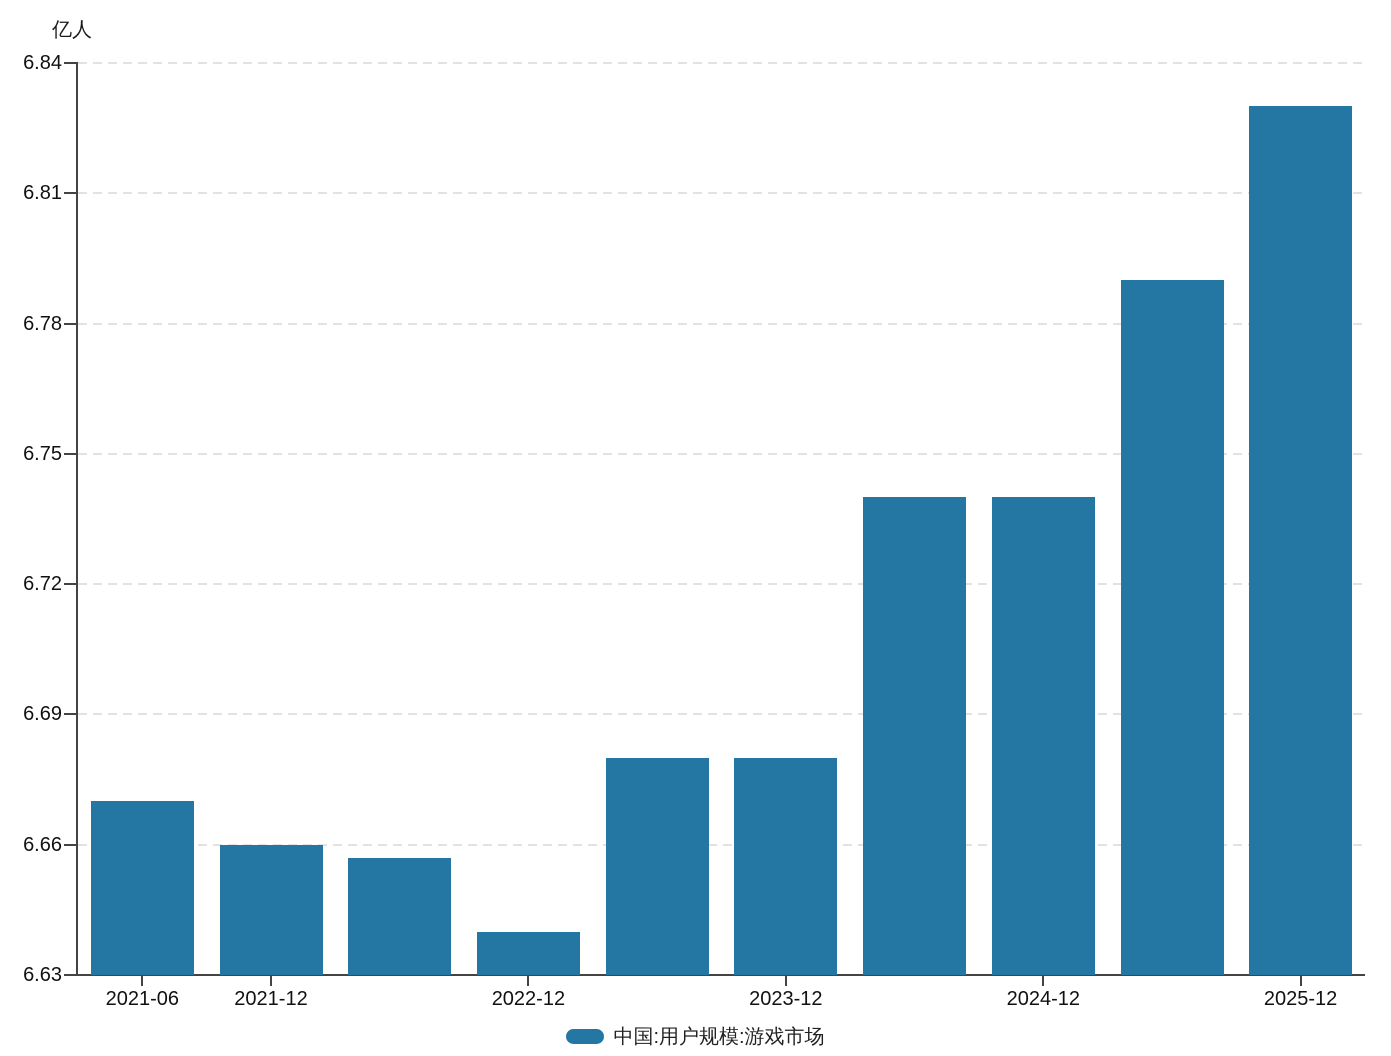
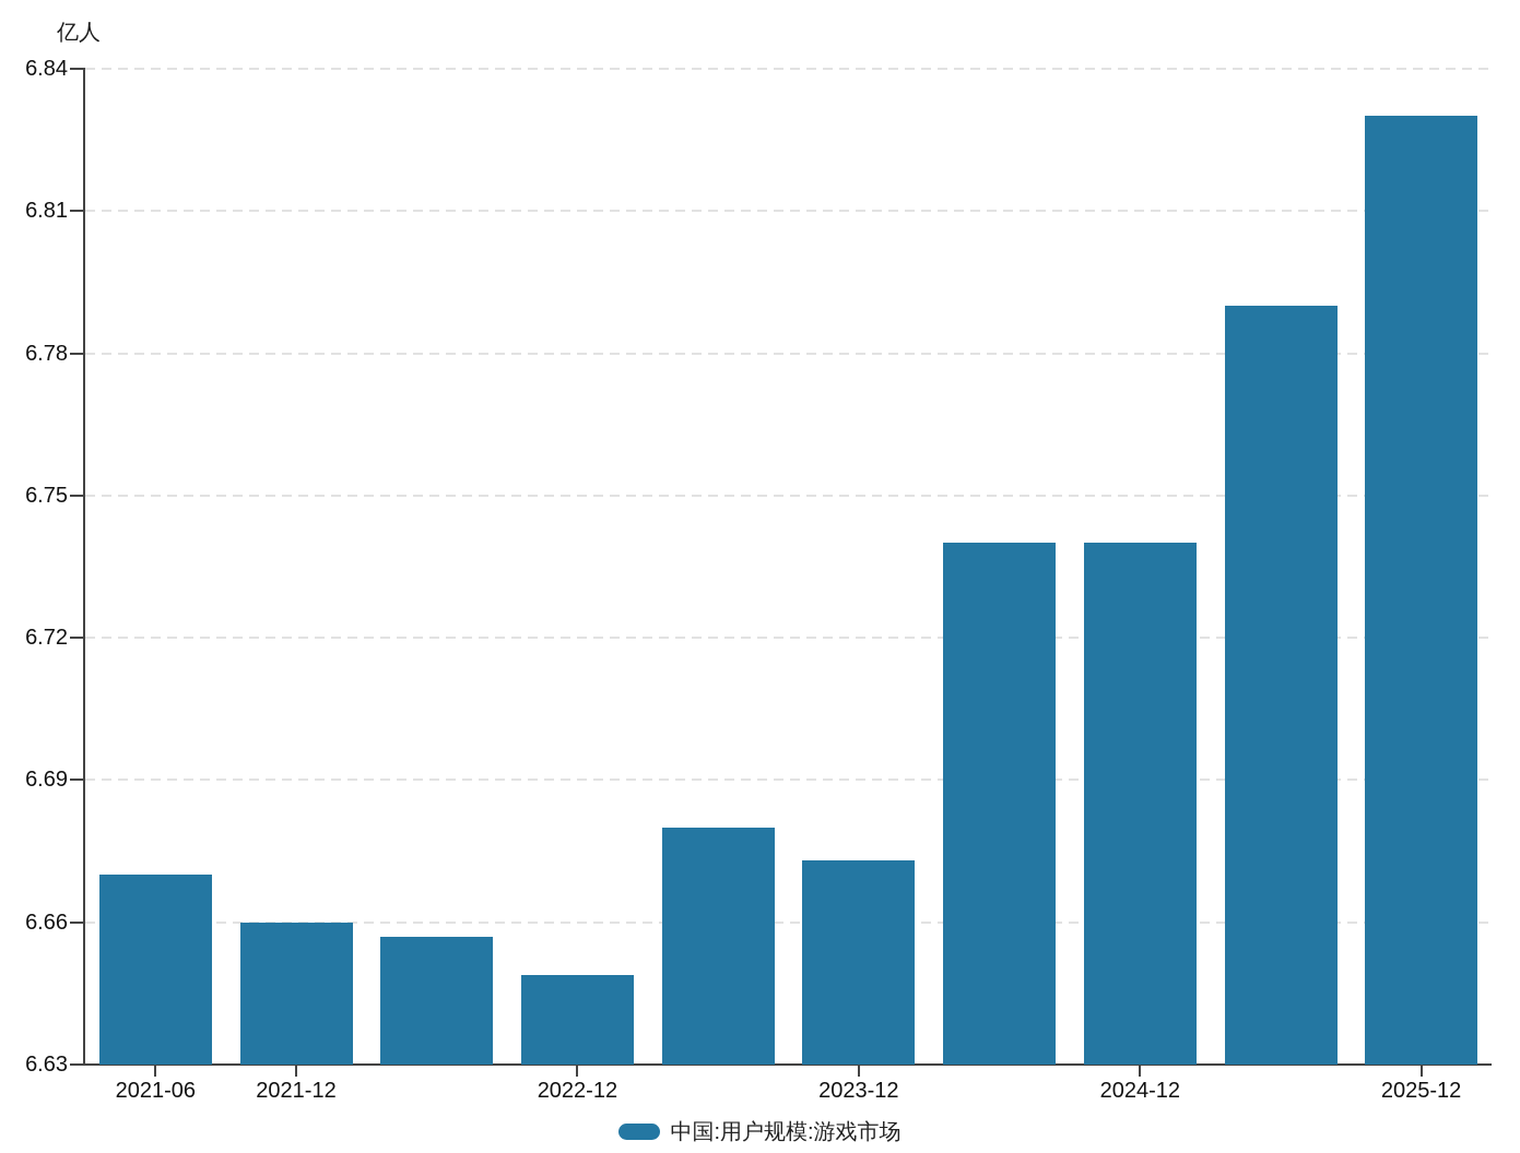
2022-12: 6.640 -> 6.649
2023-12: 6.680 -> 6.673
